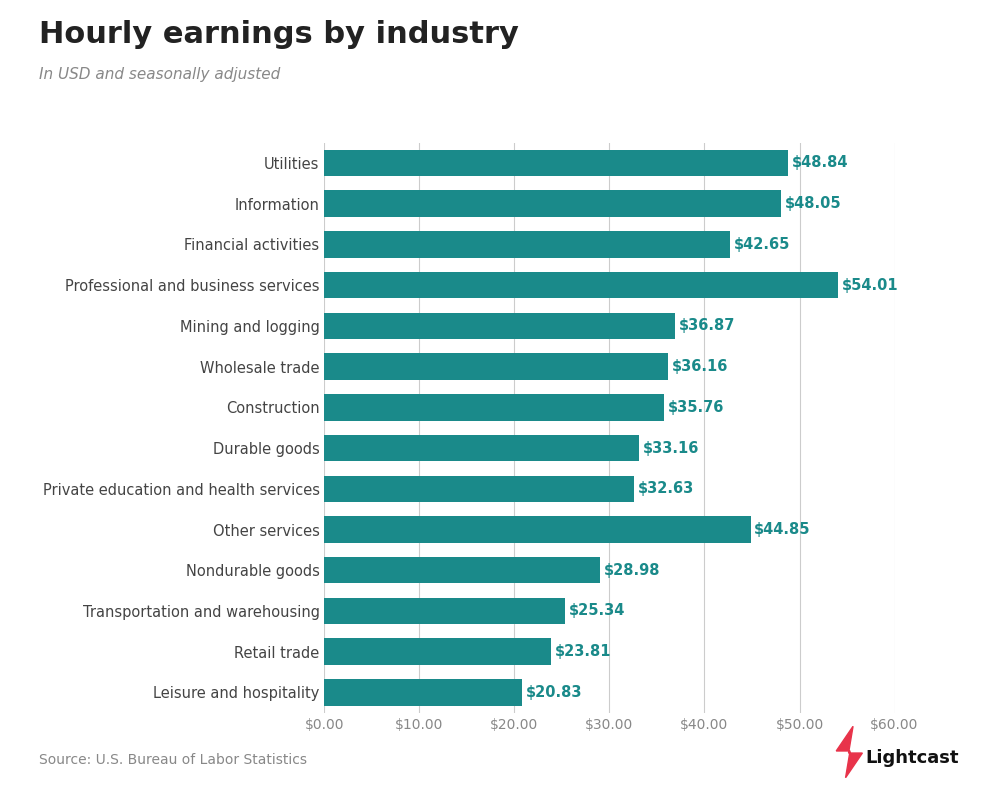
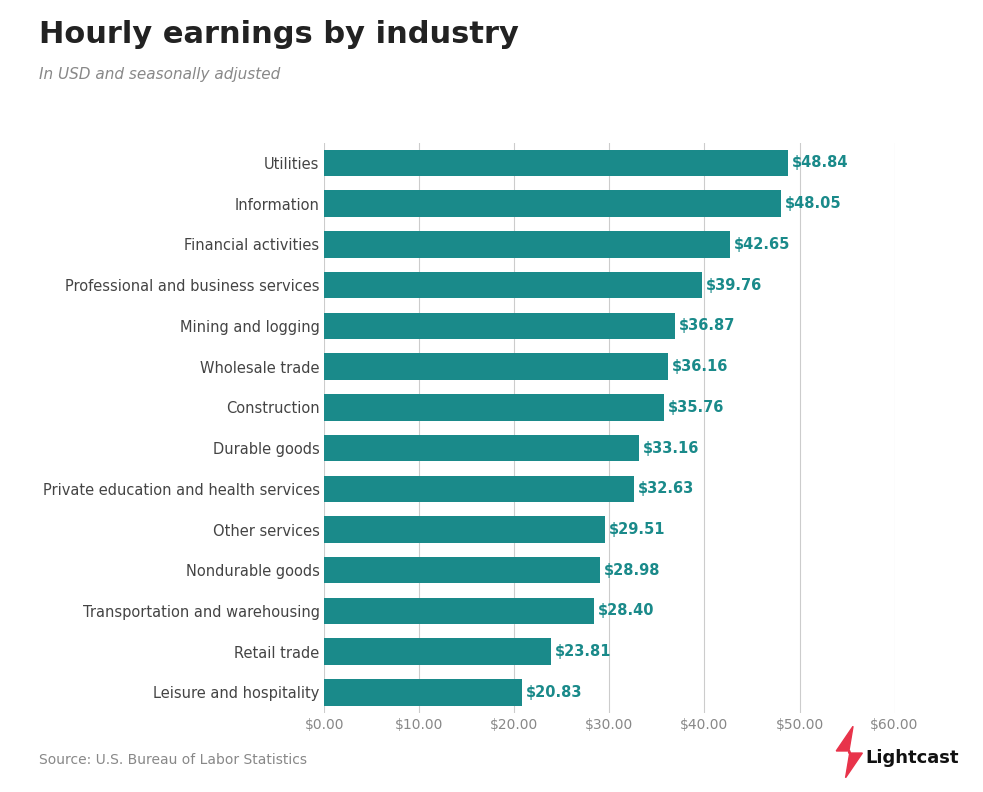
Professional and business services: $54.01 -> $39.76
Other services: $44.85 -> $29.51
Transportation and warehousing: $25.34 -> $28.40
